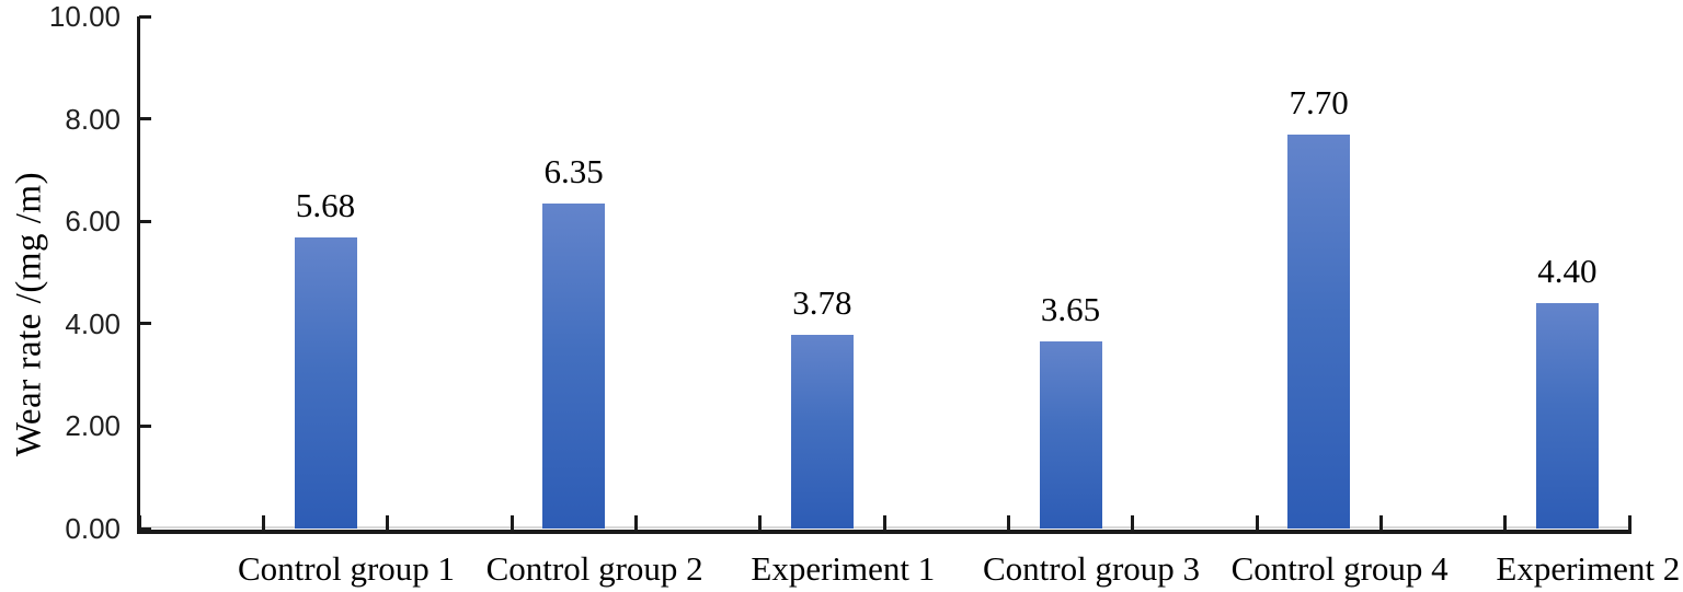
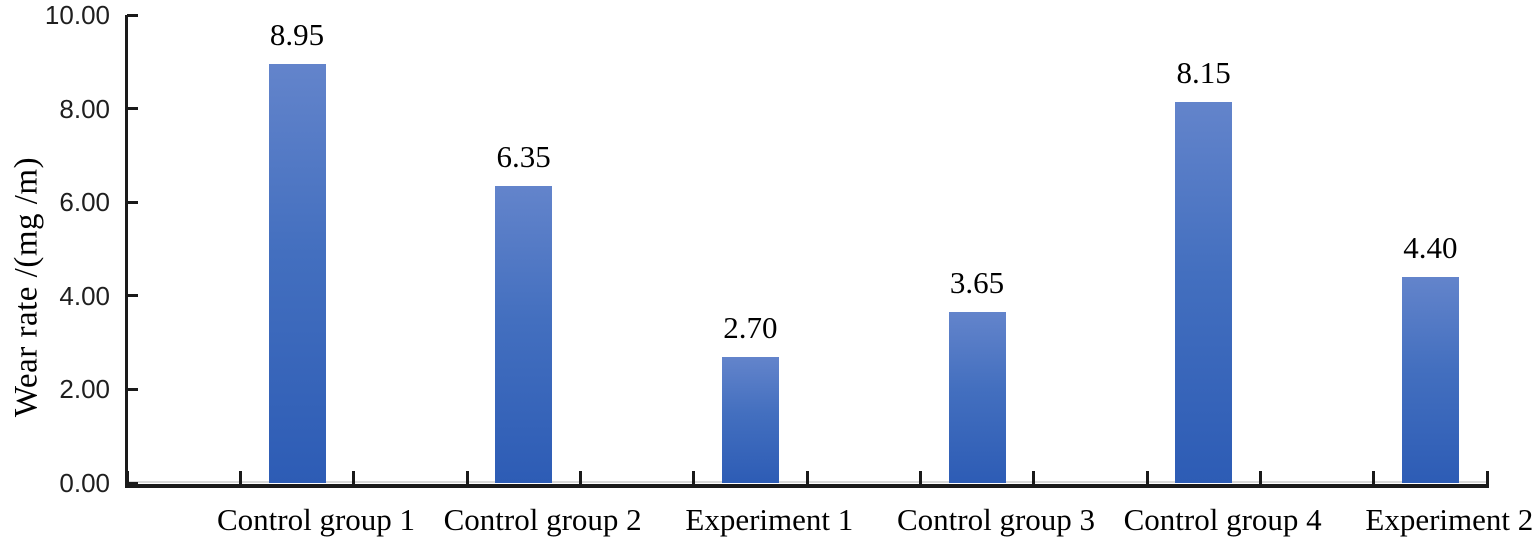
Control group 1: 5.68 -> 8.95
Experiment 1: 3.78 -> 2.70
Control group 4: 7.70 -> 8.15
